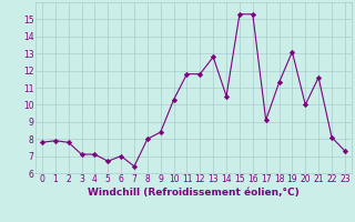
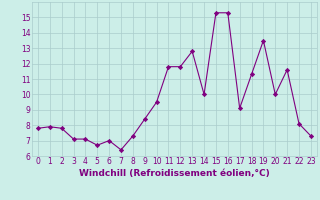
8: 8.0 -> 7.3
10: 10.3 -> 9.5
14: 10.5 -> 10.0
19: 13.1 -> 13.5
